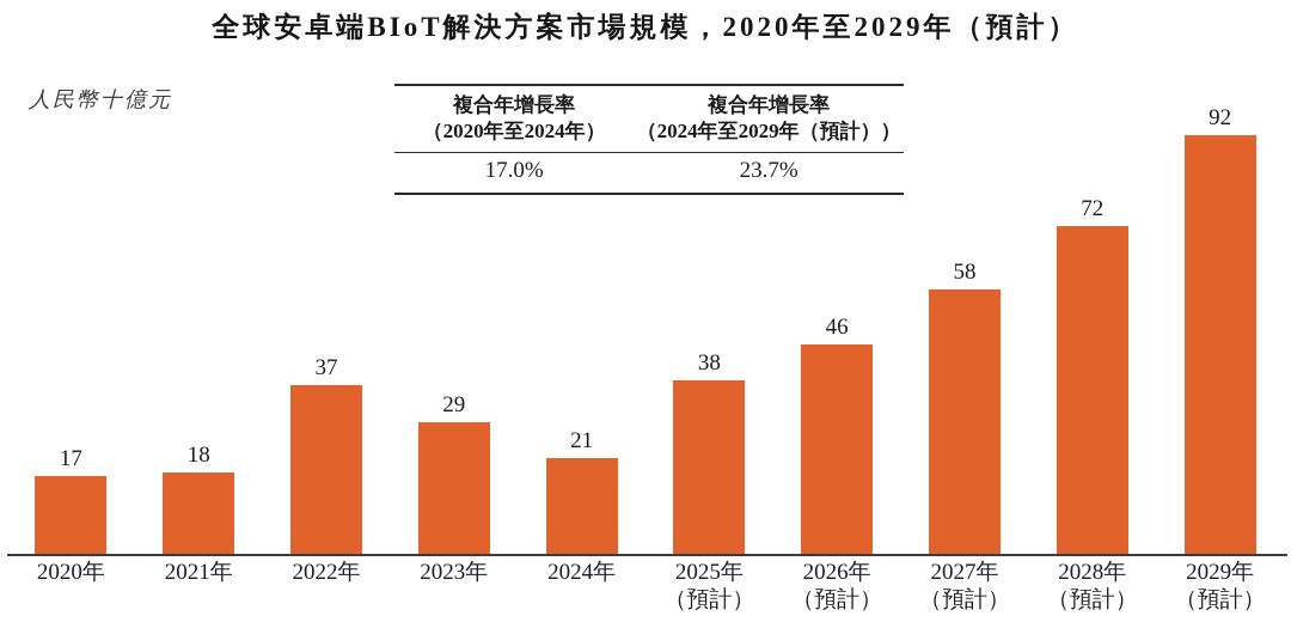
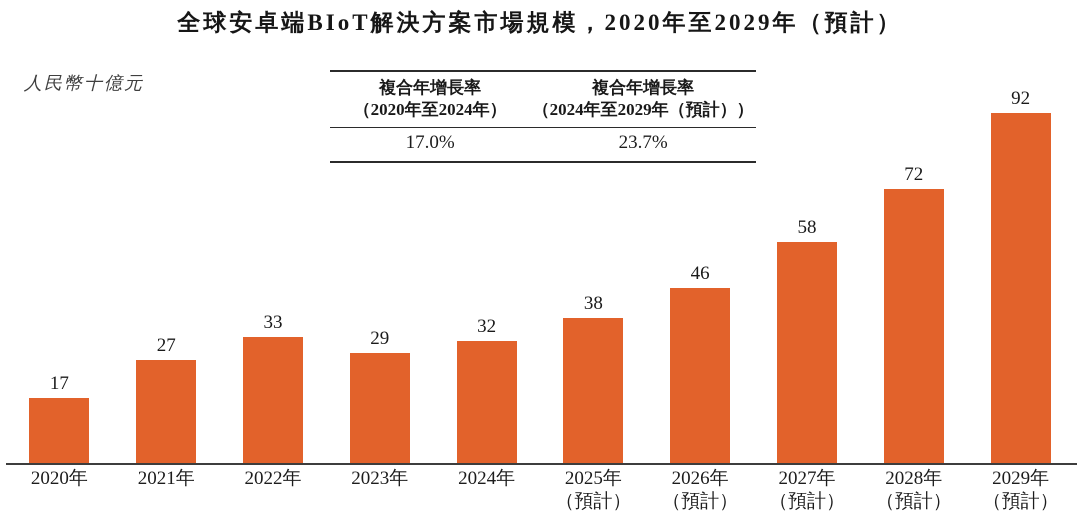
2021年: 18 -> 27
2022年: 37 -> 33
2024年: 21 -> 32
